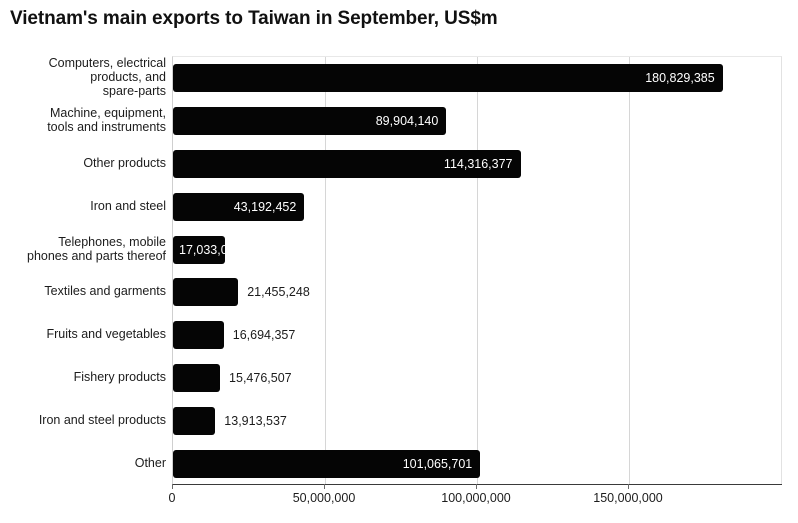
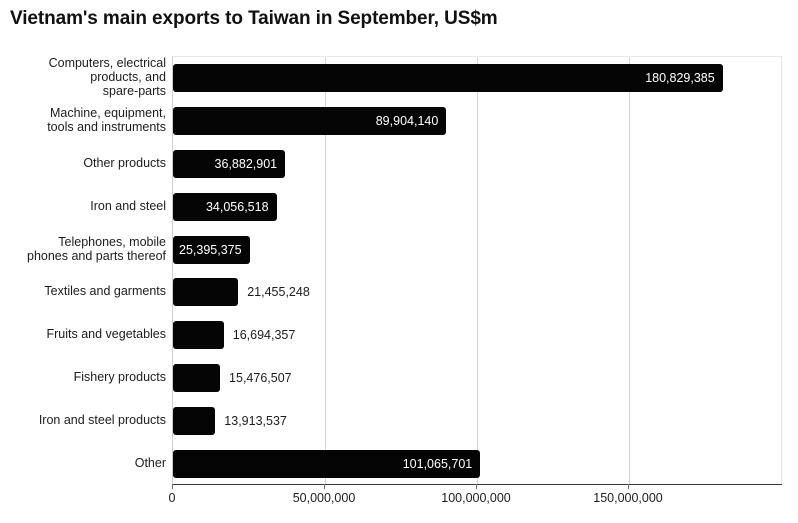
Other products: 114,316,377 -> 36,882,901
Iron and steel: 43,192,452 -> 34,056,518
Telephones, mobile phones and parts thereof: 17,033,066 -> 25,395,375
